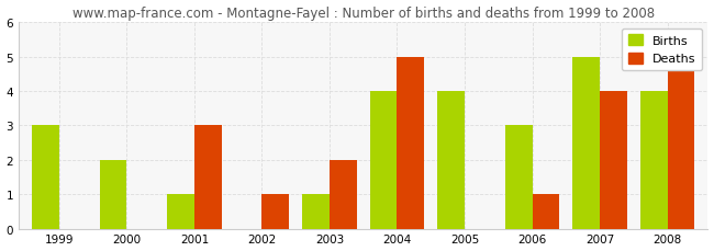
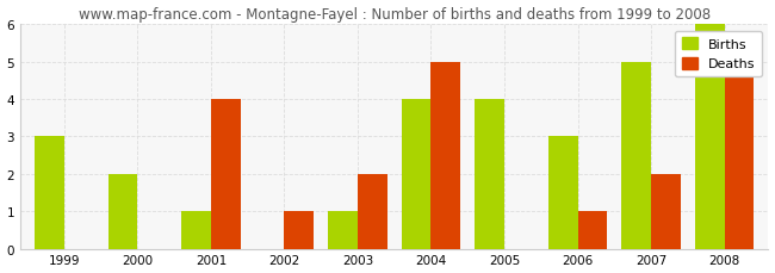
Deaths/2001: 3 -> 4
Deaths/2007: 4 -> 2
Births/2008: 4 -> 6
